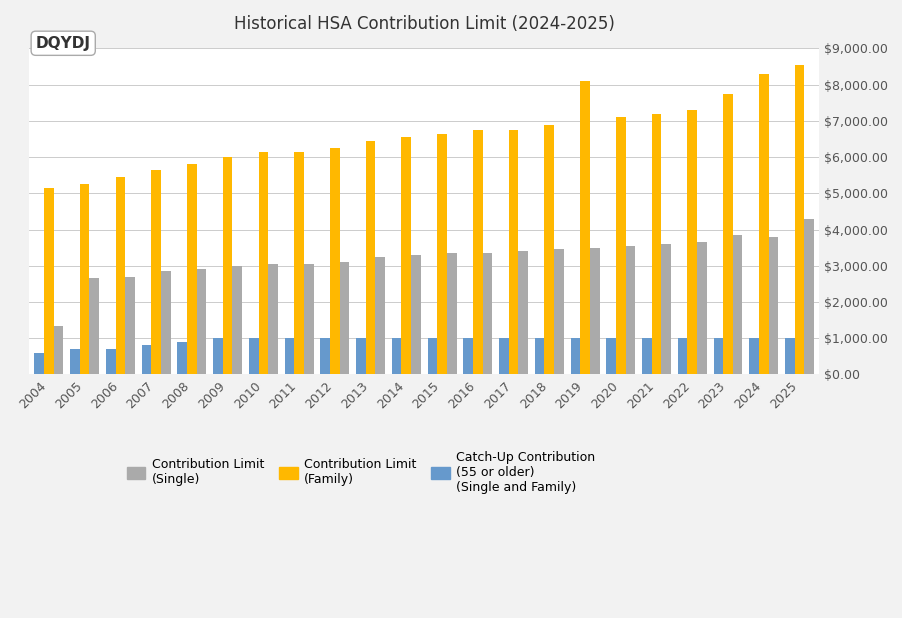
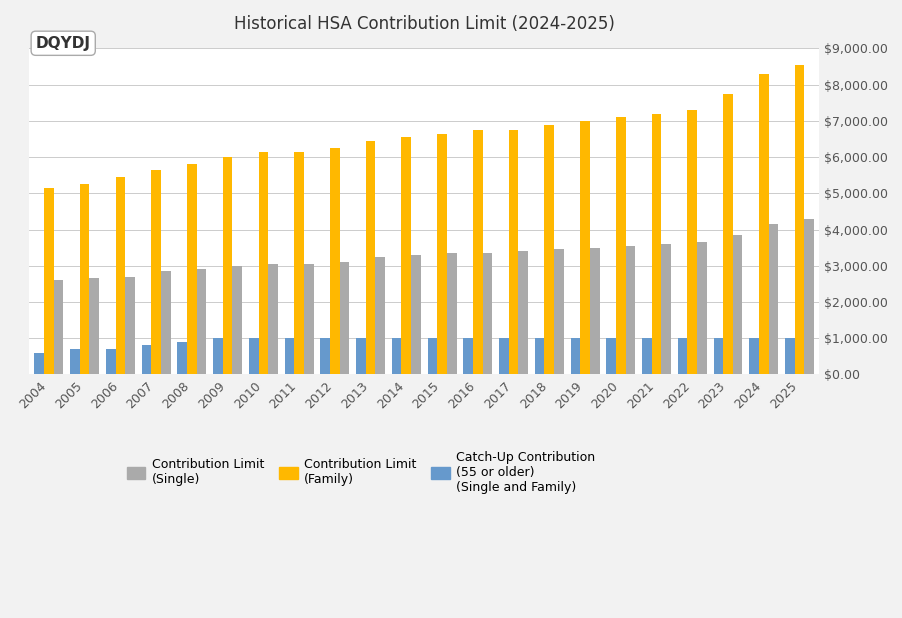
Contribution Limit (Single)/2004: $1,350 -> $2,600
Contribution Limit (Family)/2019: $8,100 -> $7,000
Contribution Limit (Single)/2024: $3,800 -> $4,150
